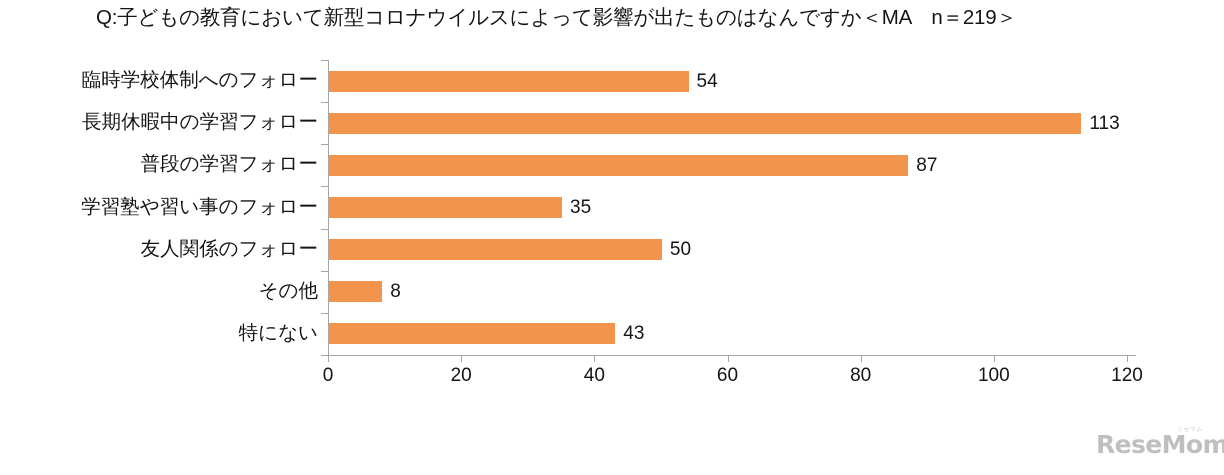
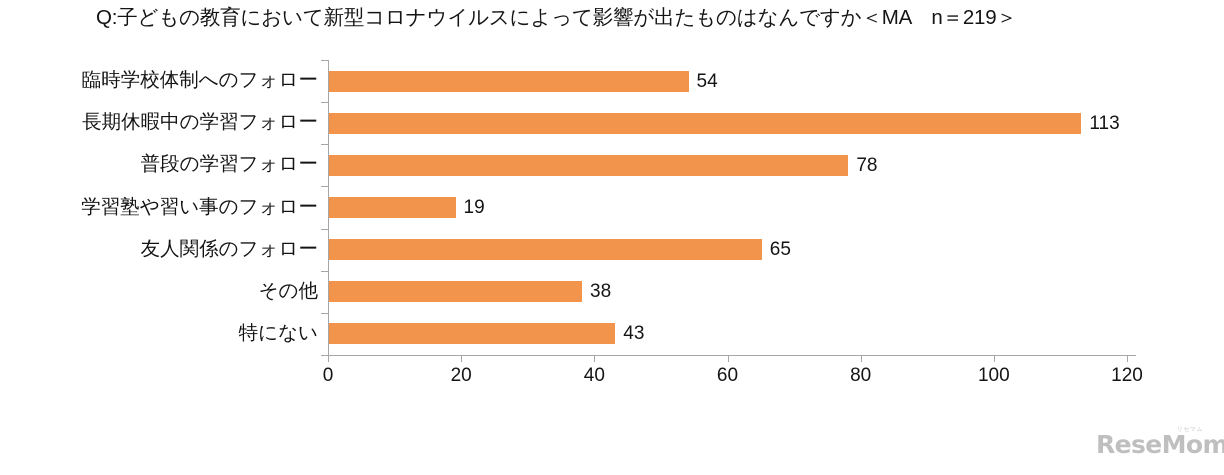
普段の学習フォロー: 87 -> 78
学習塾や習い事のフォロー: 35 -> 19
友人関係のフォロー: 50 -> 65
その他: 8 -> 38
